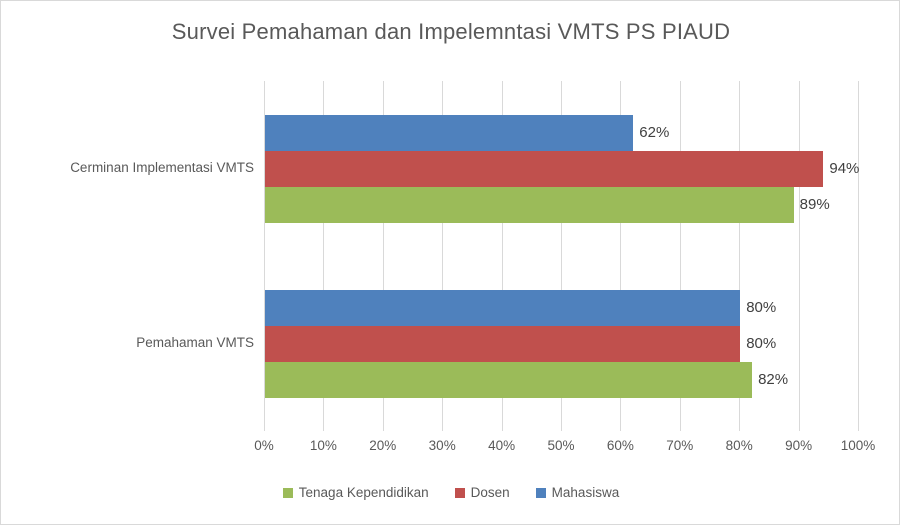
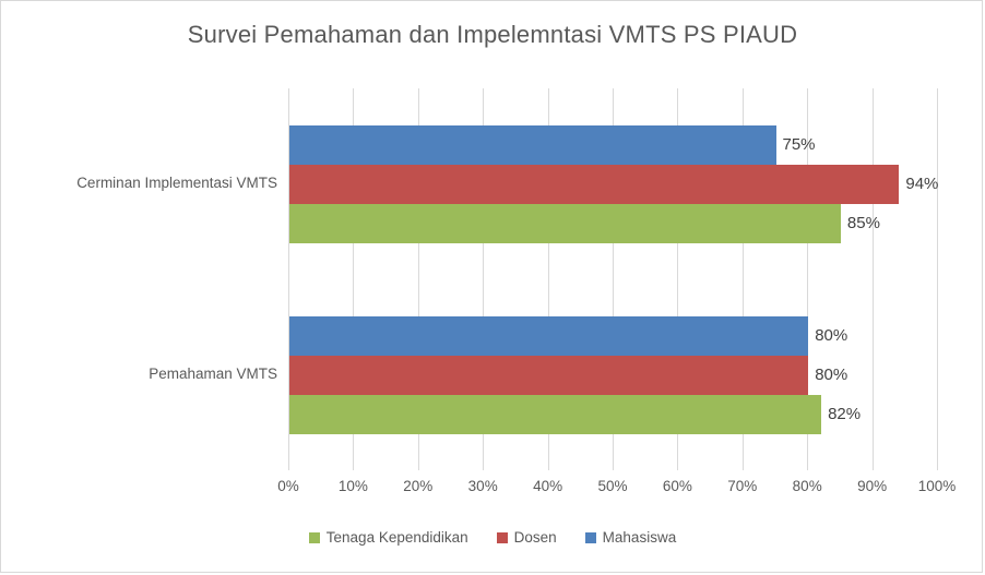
Tenaga Kependidikan/Cerminan Implementasi VMTS: 89% -> 85%
Mahasiswa/Cerminan Implementasi VMTS: 62% -> 75%
